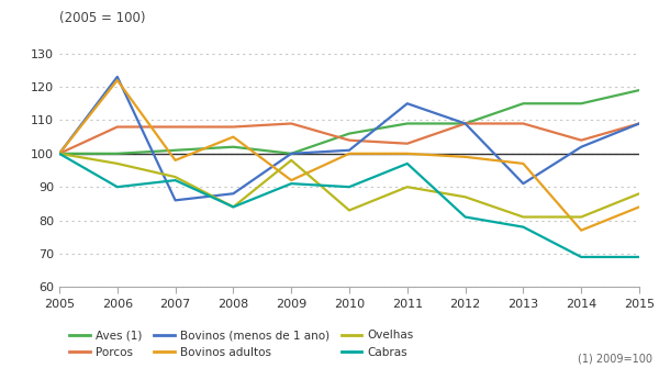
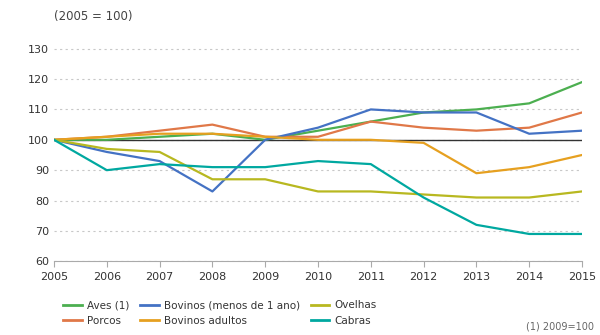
Porcos/2006: 108 -> 101
Bovinos (menos de 1 ano)/2006: 123 -> 96
Bovinos adultos/2006: 122 -> 101
Porcos/2007: 108 -> 103
Bovinos (menos de 1 ano)/2007: 86 -> 93
Bovinos adultos/2007: 98 -> 102
Ovelhas/2007: 93 -> 96
Porcos/2008: 108 -> 105
Bovinos (menos de 1 ano)/2008: 88 -> 83
Bovinos adultos/2008: 105 -> 102
Ovelhas/2008: 84 -> 87
Cabras/2008: 84 -> 91
Porcos/2009: 109 -> 101
Bovinos adultos/2009: 92 -> 101
Ovelhas/2009: 98 -> 87
Aves (1)/2010: 106 -> 103
Porcos/2010: 104 -> 101
Bovinos (menos de 1 ano)/2010: 101 -> 104
Cabras/2010: 90 -> 93
Aves (1)/2011: 109 -> 106
Porcos/2011: 103 -> 106
Bovinos (menos de 1 ano)/2011: 115 -> 110
Ovelhas/2011: 90 -> 83
Cabras/2011: 97 -> 92
Porcos/2012: 109 -> 104
Ovelhas/2012: 87 -> 82
Aves (1)/2013: 115 -> 110
Porcos/2013: 109 -> 103
Bovinos (menos de 1 ano)/2013: 91 -> 109
Bovinos adultos/2013: 97 -> 89
Cabras/2013: 78 -> 72
Aves (1)/2014: 115 -> 112
Bovinos adultos/2014: 77 -> 91
Bovinos (menos de 1 ano)/2015: 109 -> 103
Bovinos adultos/2015: 84 -> 95
Ovelhas/2015: 88 -> 83
